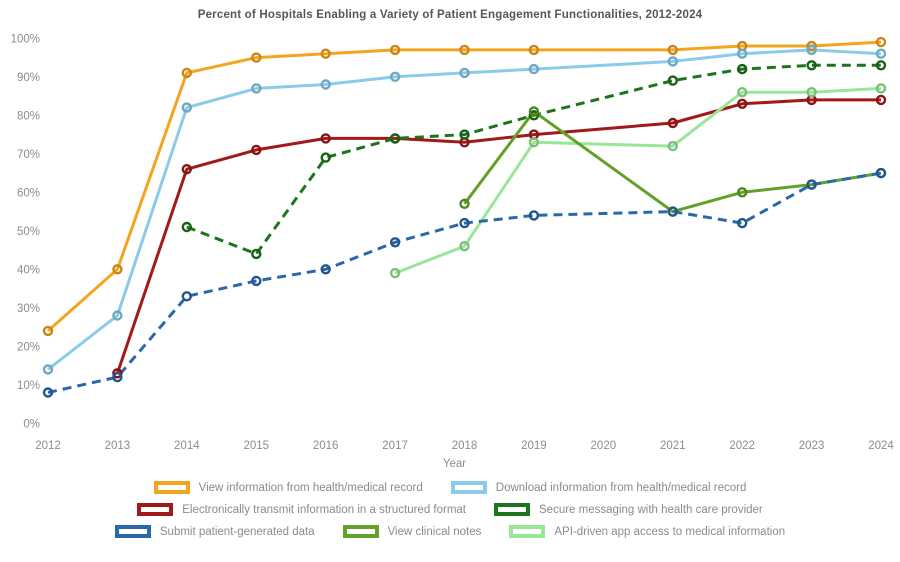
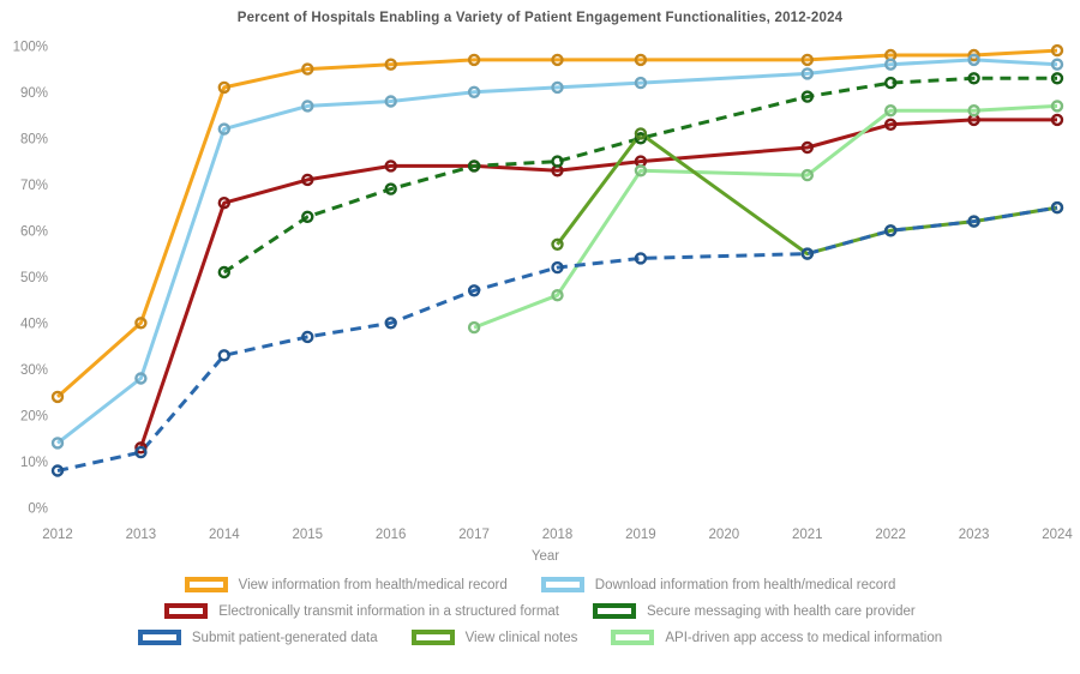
Secure messaging with health care provider/2015: 44% -> 63%
Submit patient-generated data/2022: 52% -> 60%
